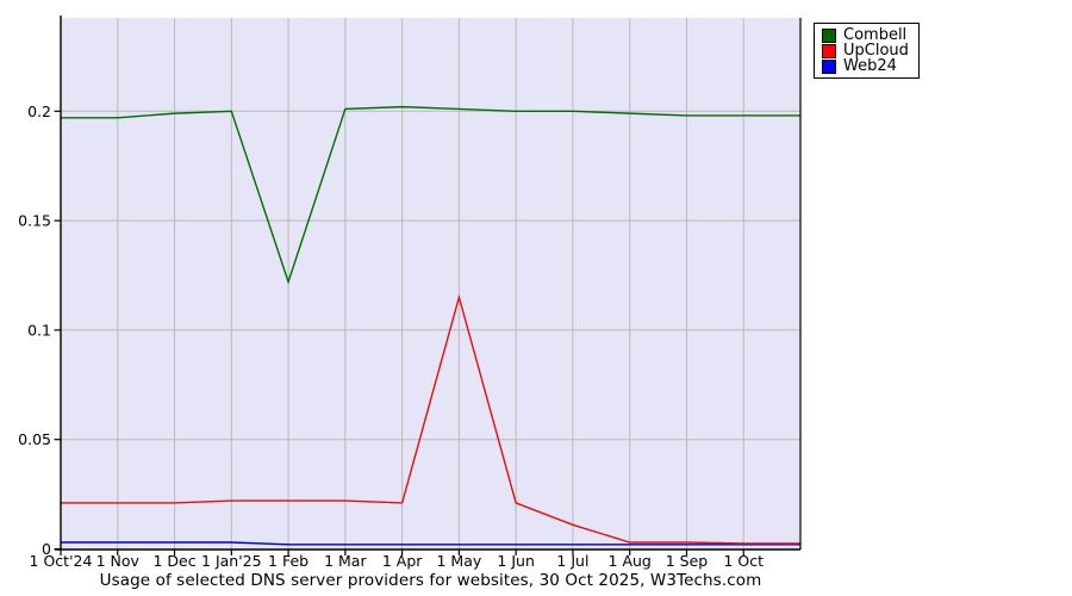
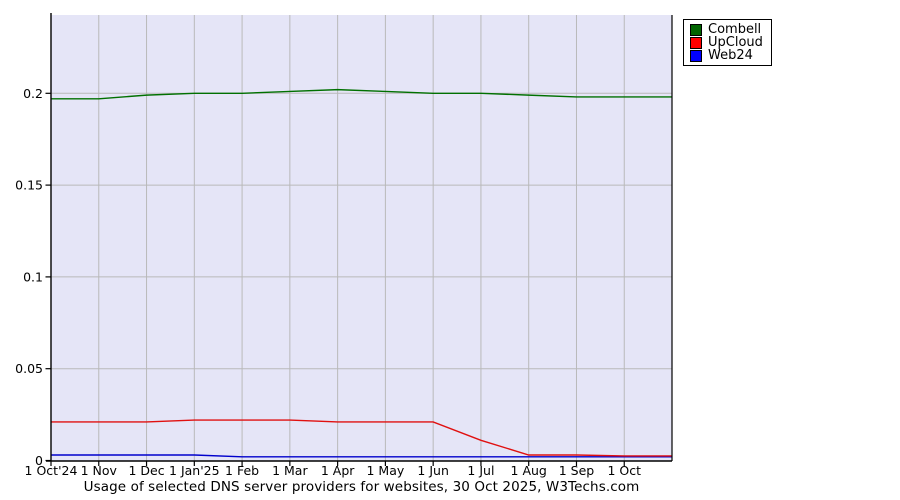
Combell/1 Feb: 0.122 -> 0.200
UpCloud/1 May: 0.115 -> 0.021
